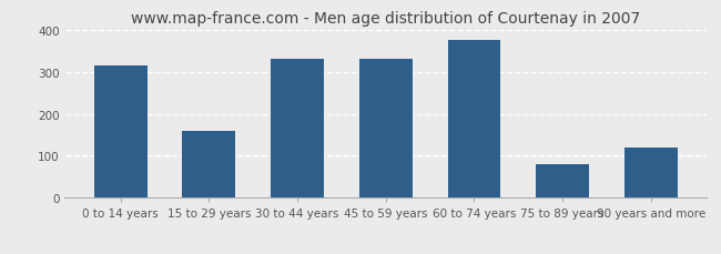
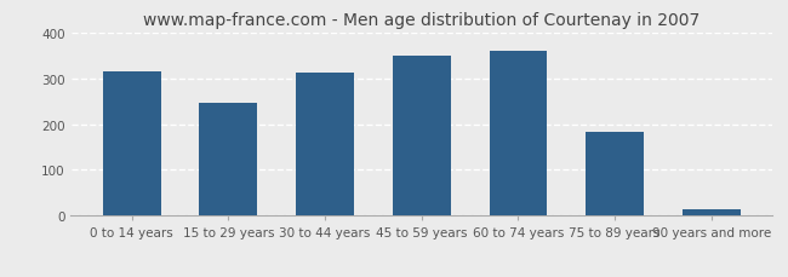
15 to 29 years: 160 -> 247
30 to 44 years: 330 -> 311
45 to 59 years: 330 -> 349
60 to 74 years: 375 -> 360
75 to 89 years: 80 -> 184
90 years and more: 120 -> 14
